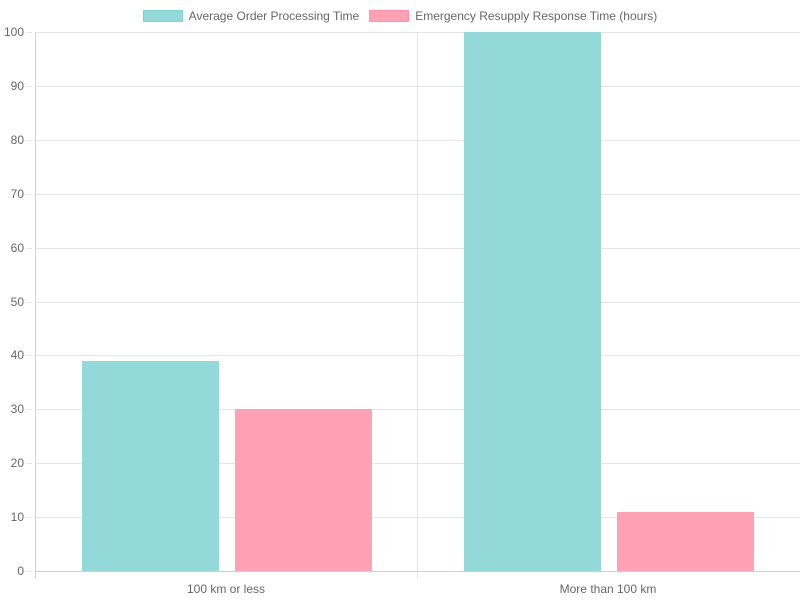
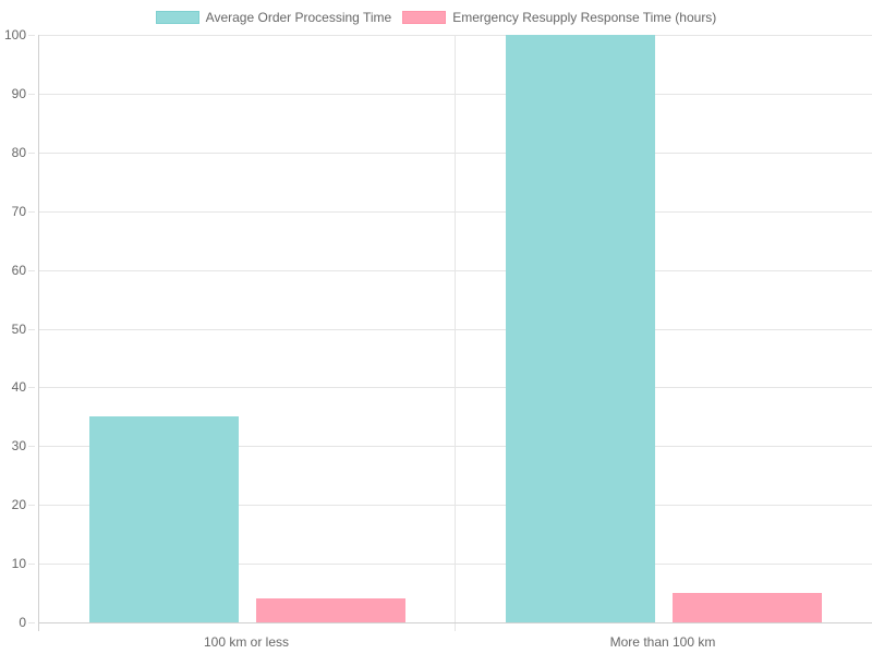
Average Order Processing Time/100 km or less: 39 -> 35
Emergency Resupply Response Time (hours)/100 km or less: 30 -> 4
Emergency Resupply Response Time (hours)/More than 100 km: 11 -> 5
